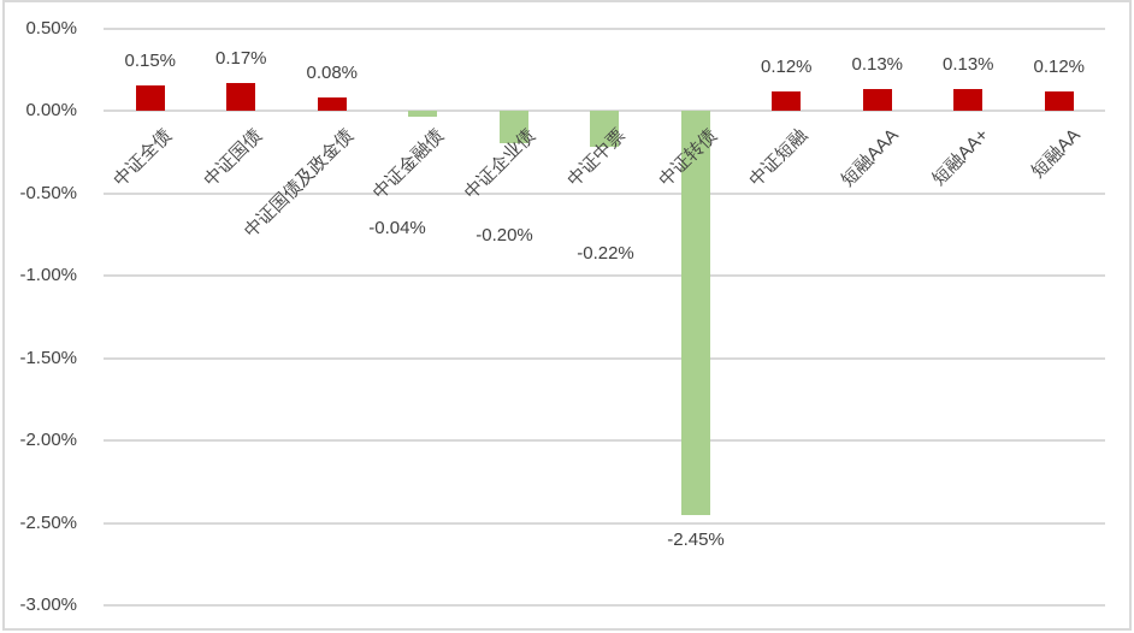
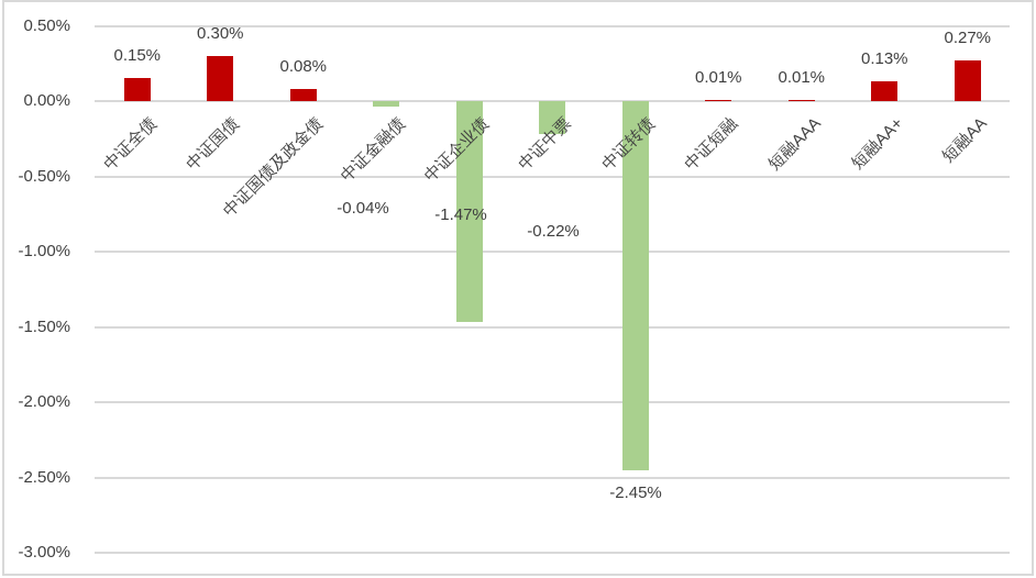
中证国债: 0.17% -> 0.30%
中证企业债: -0.20% -> -1.47%
中证短融: 0.12% -> 0.01%
短融AAA: 0.13% -> 0.01%
短融AA: 0.12% -> 0.27%
